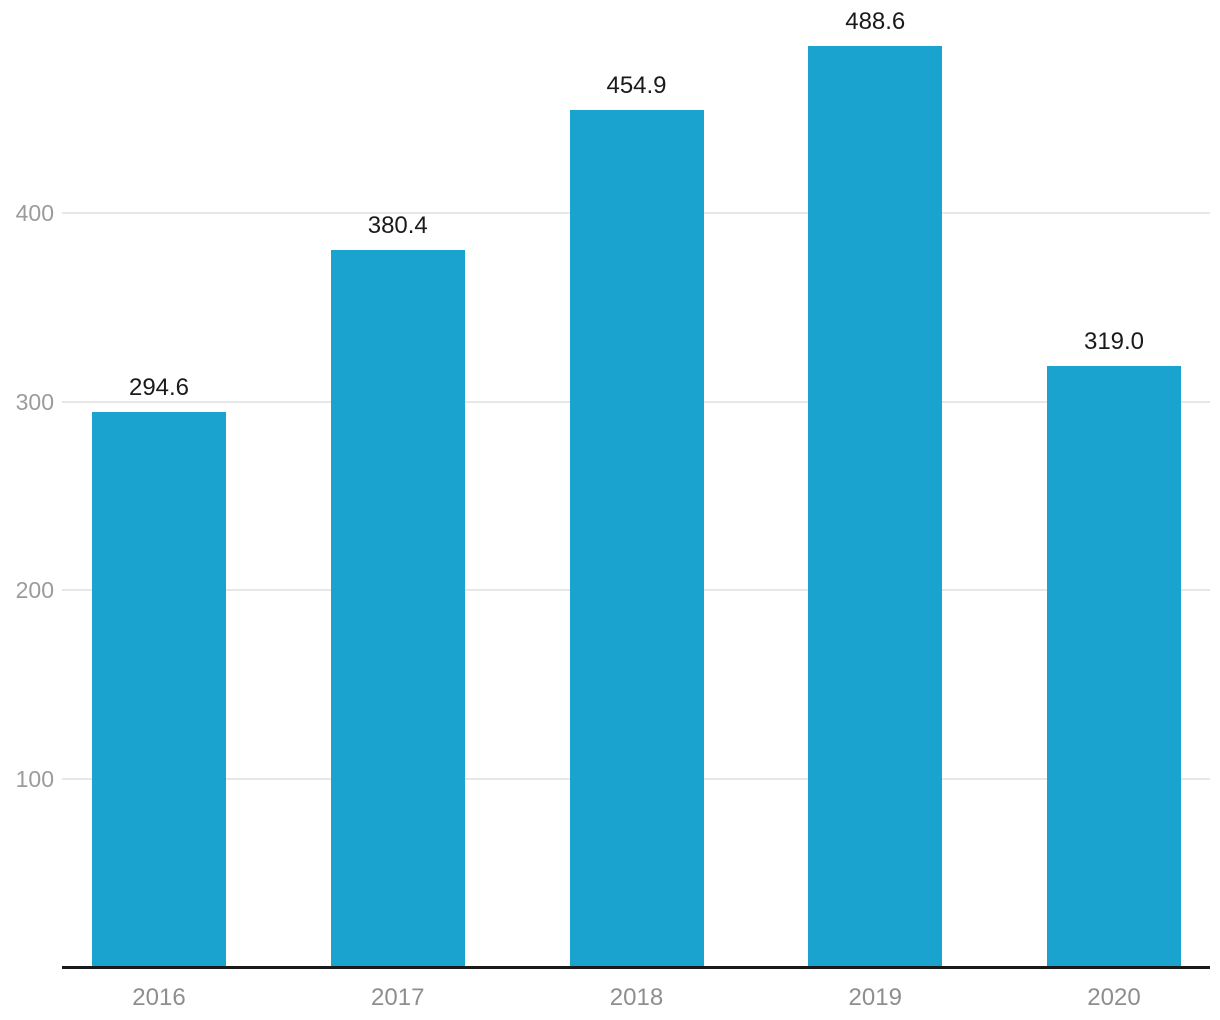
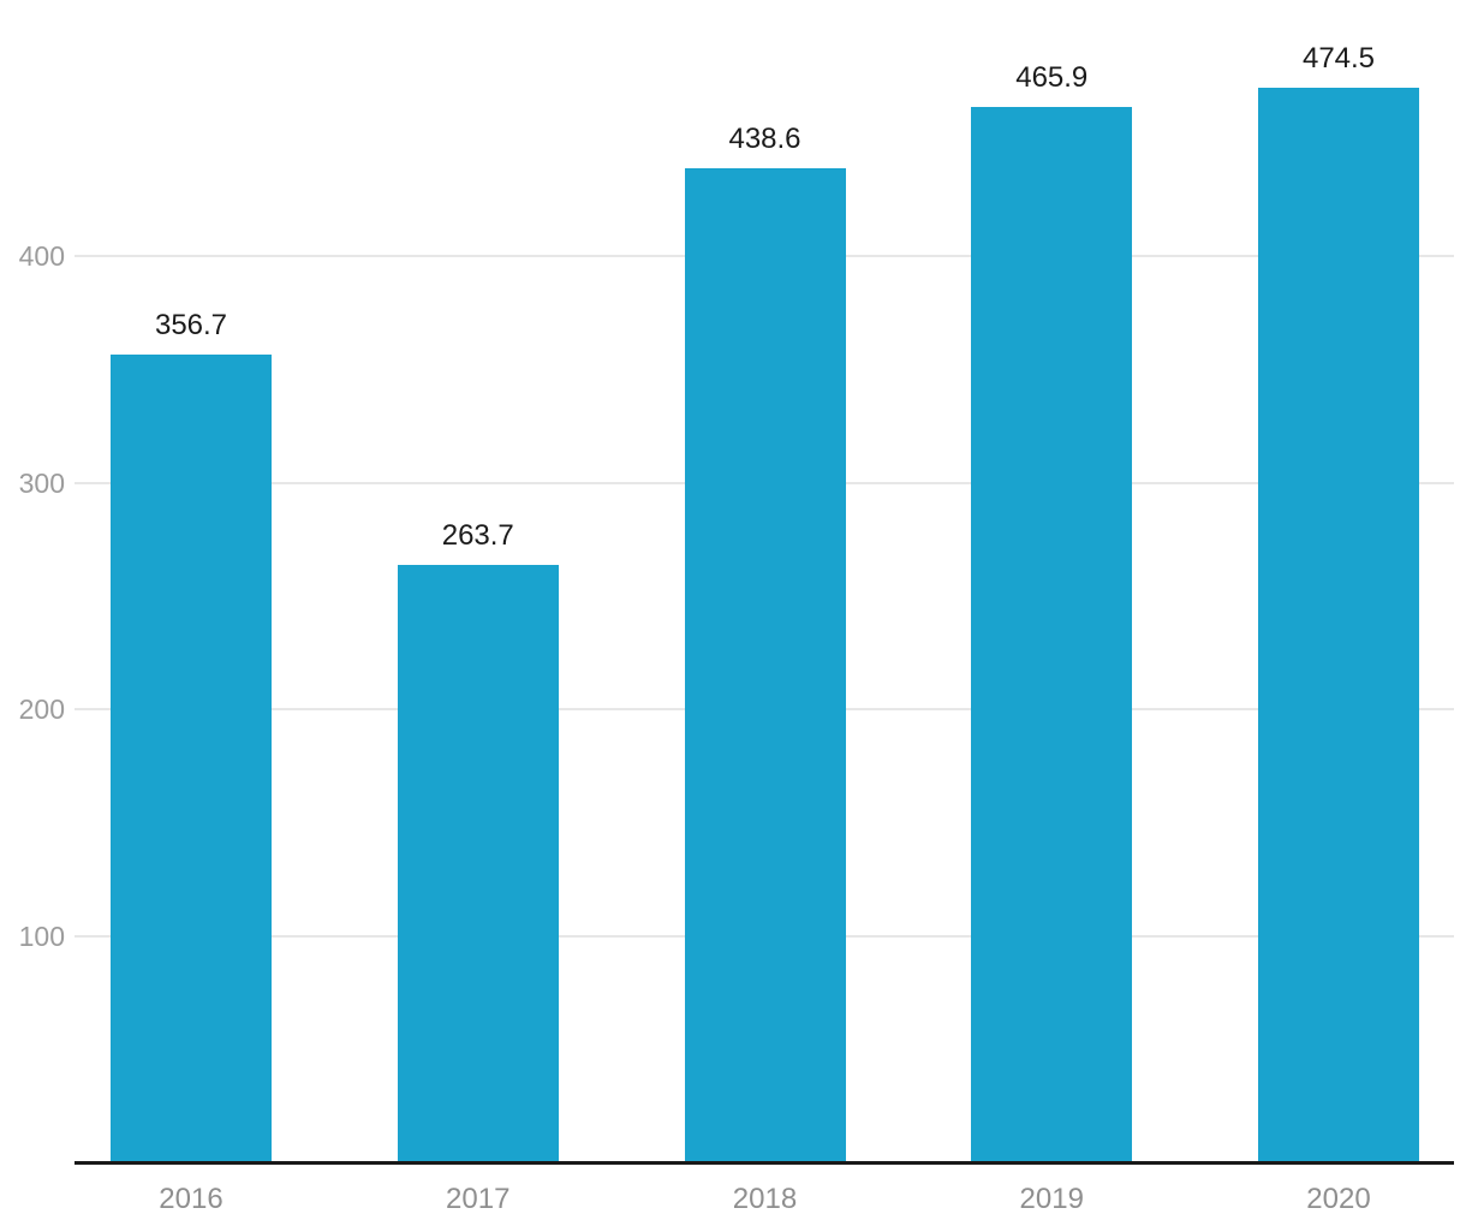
2016: 294.6 -> 356.7
2017: 380.4 -> 263.7
2018: 454.9 -> 438.6
2019: 488.6 -> 465.9
2020: 319.0 -> 474.5
